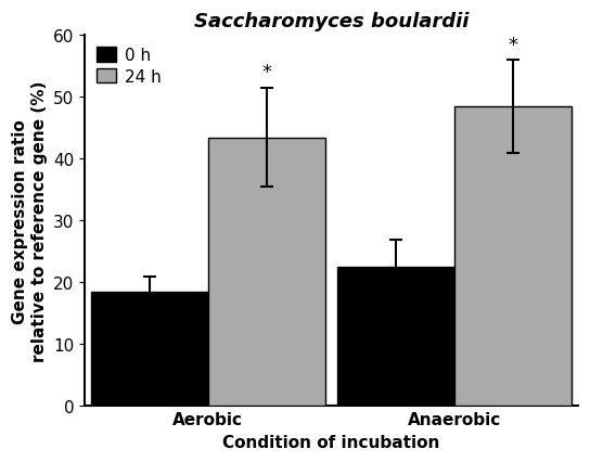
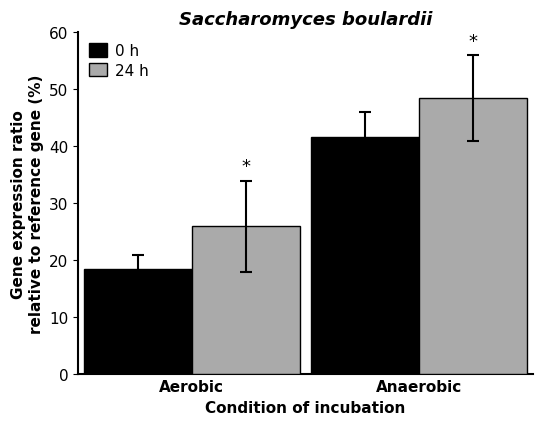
24 h/Aerobic: 43.5 -> 26.0
0 h/Anaerobic: 22.5 -> 41.6
